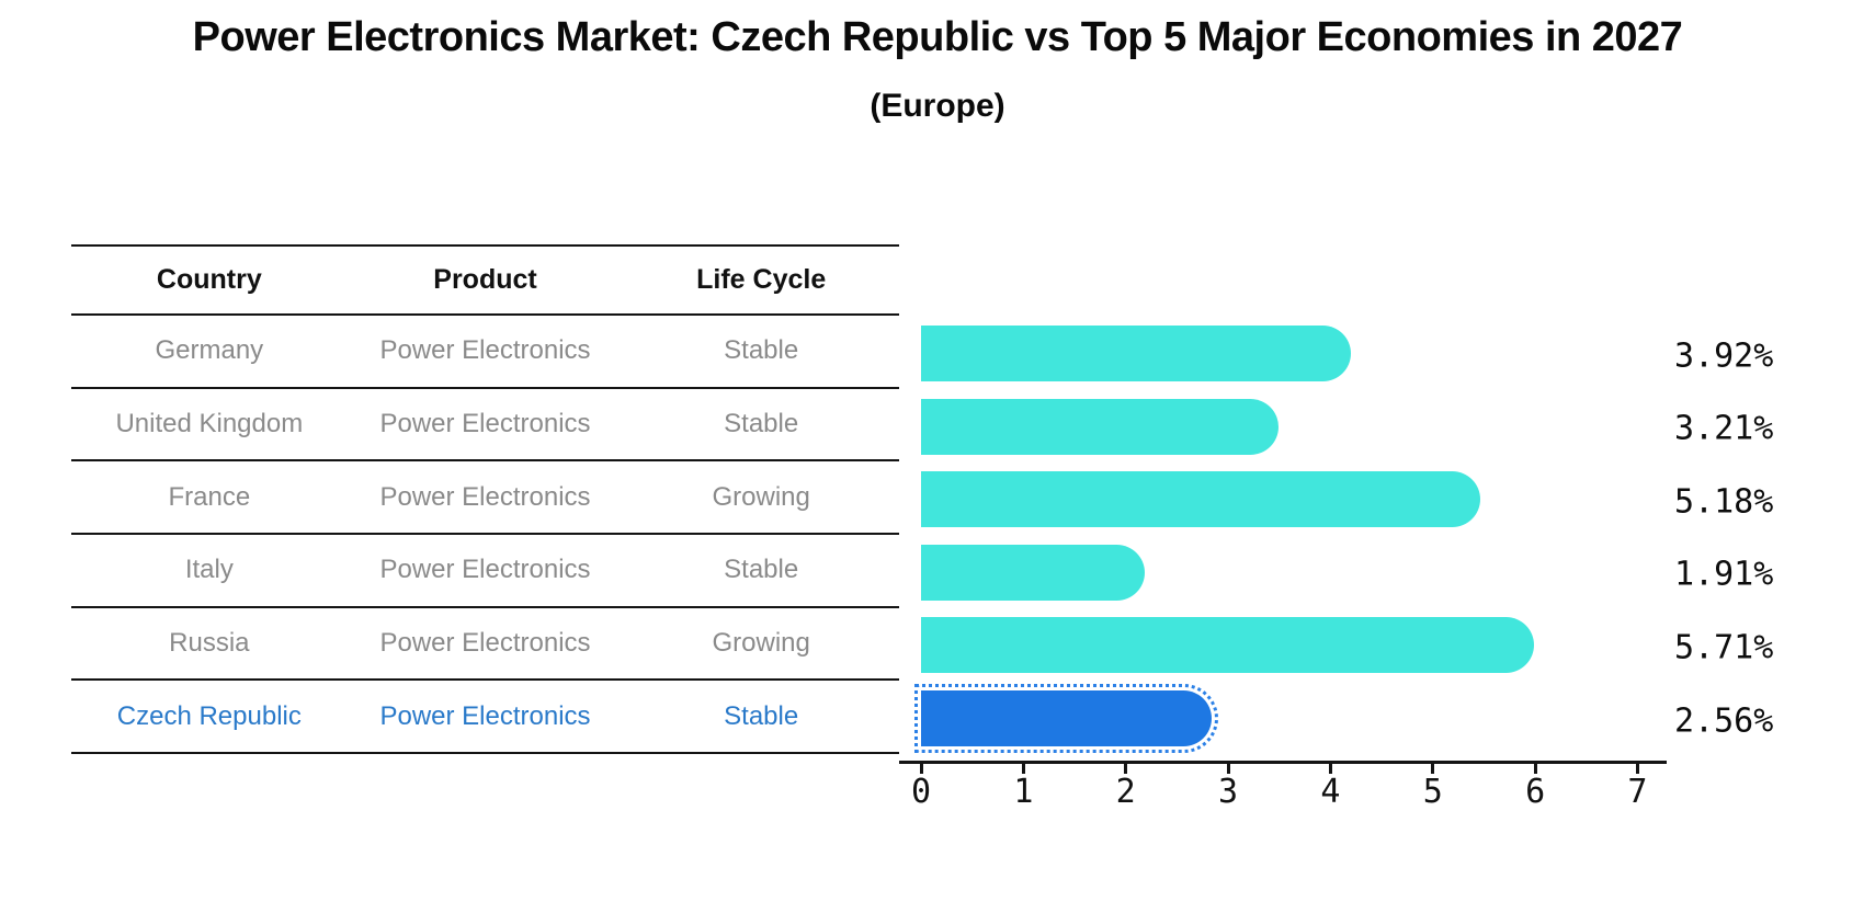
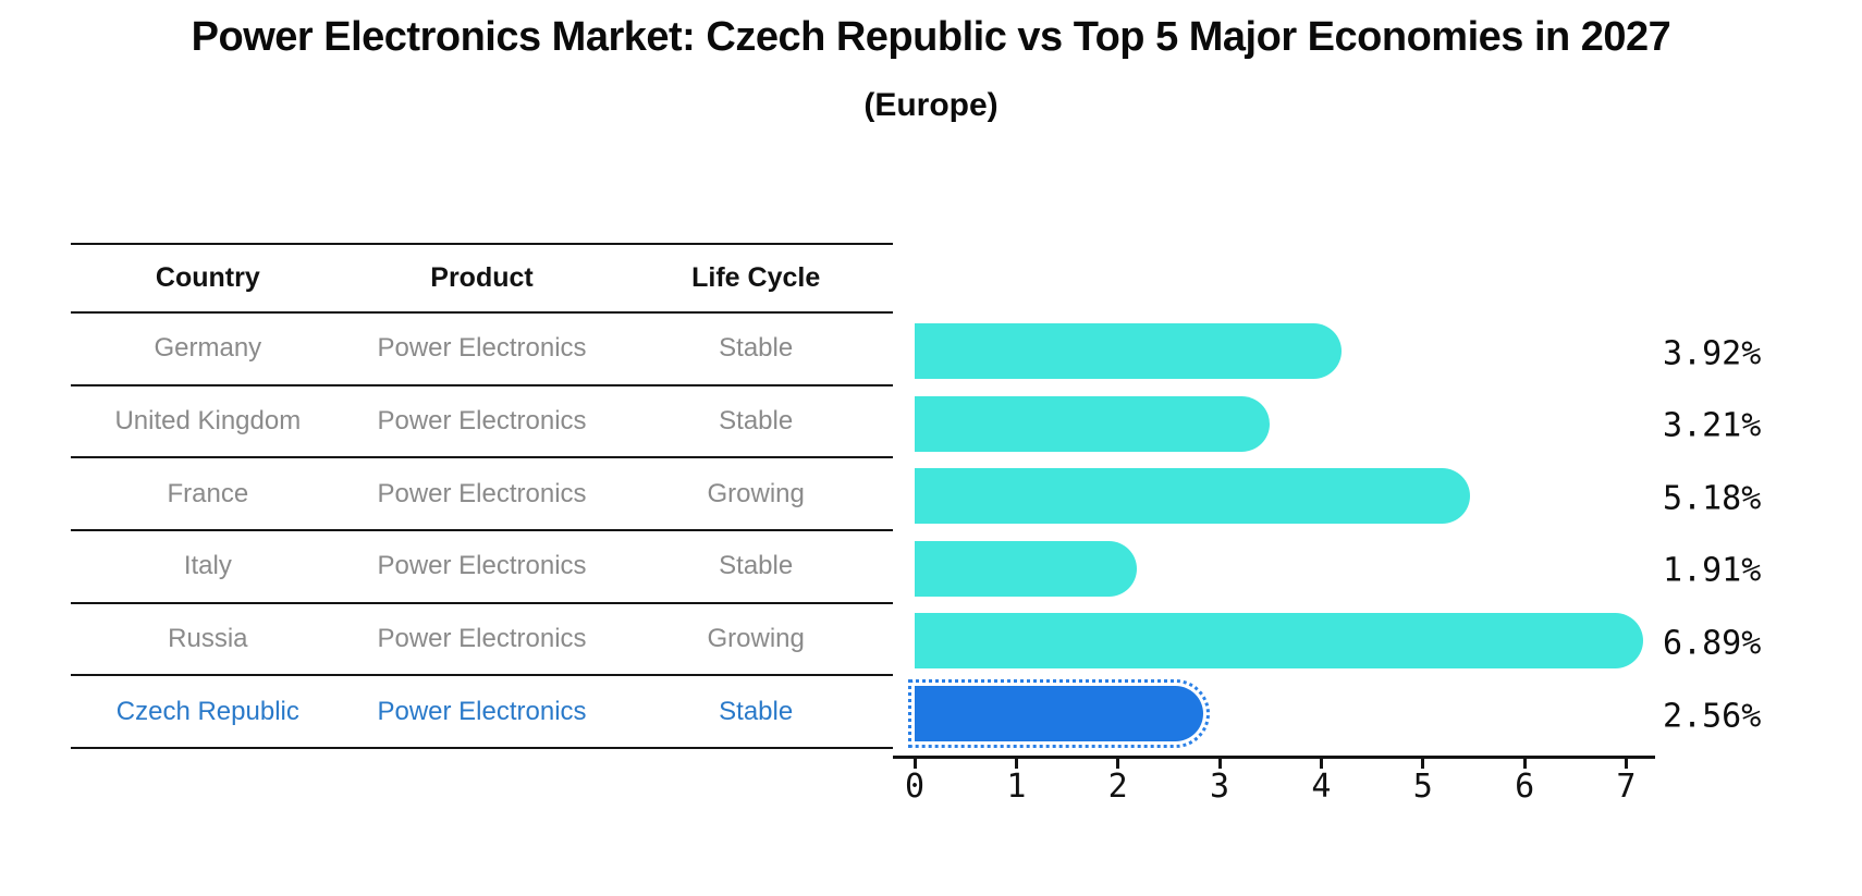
Russia: 5.71% -> 6.89%
